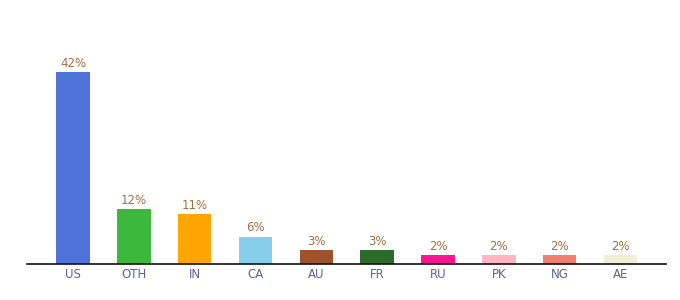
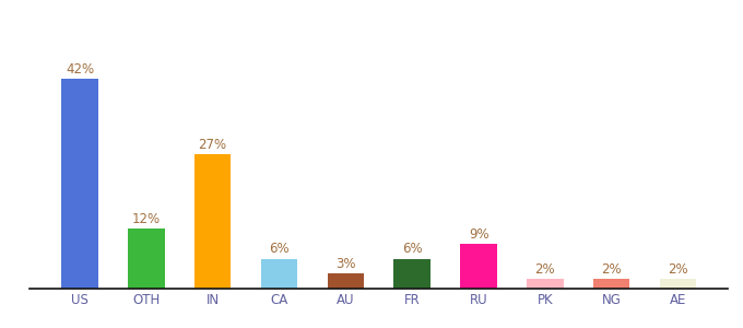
IN: 11% -> 27%
FR: 3% -> 6%
RU: 2% -> 9%
